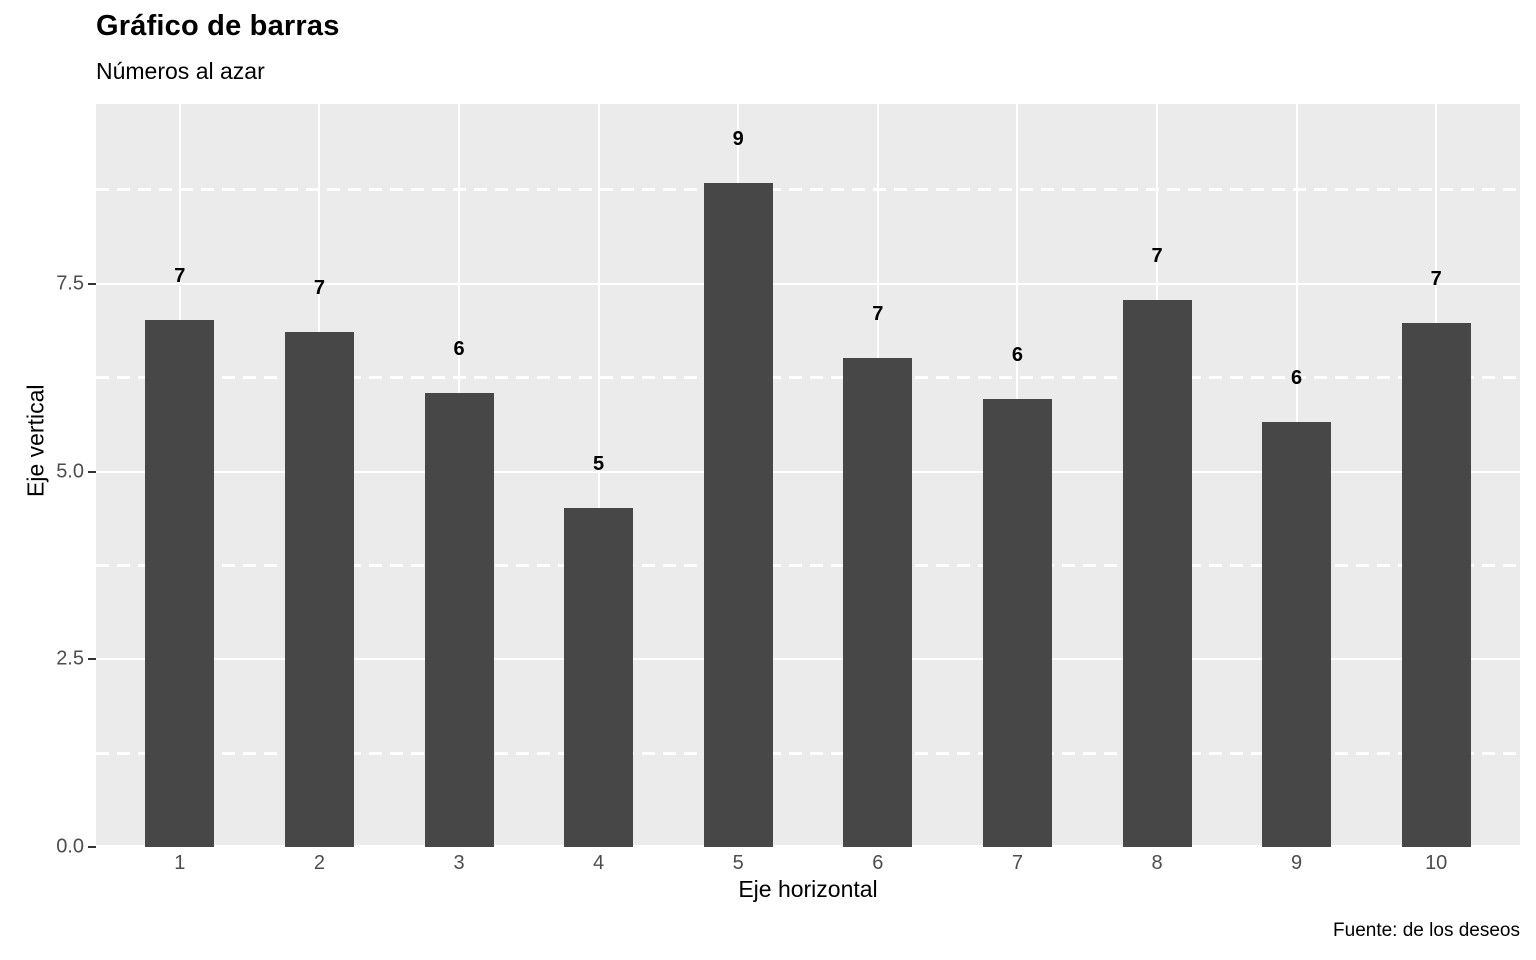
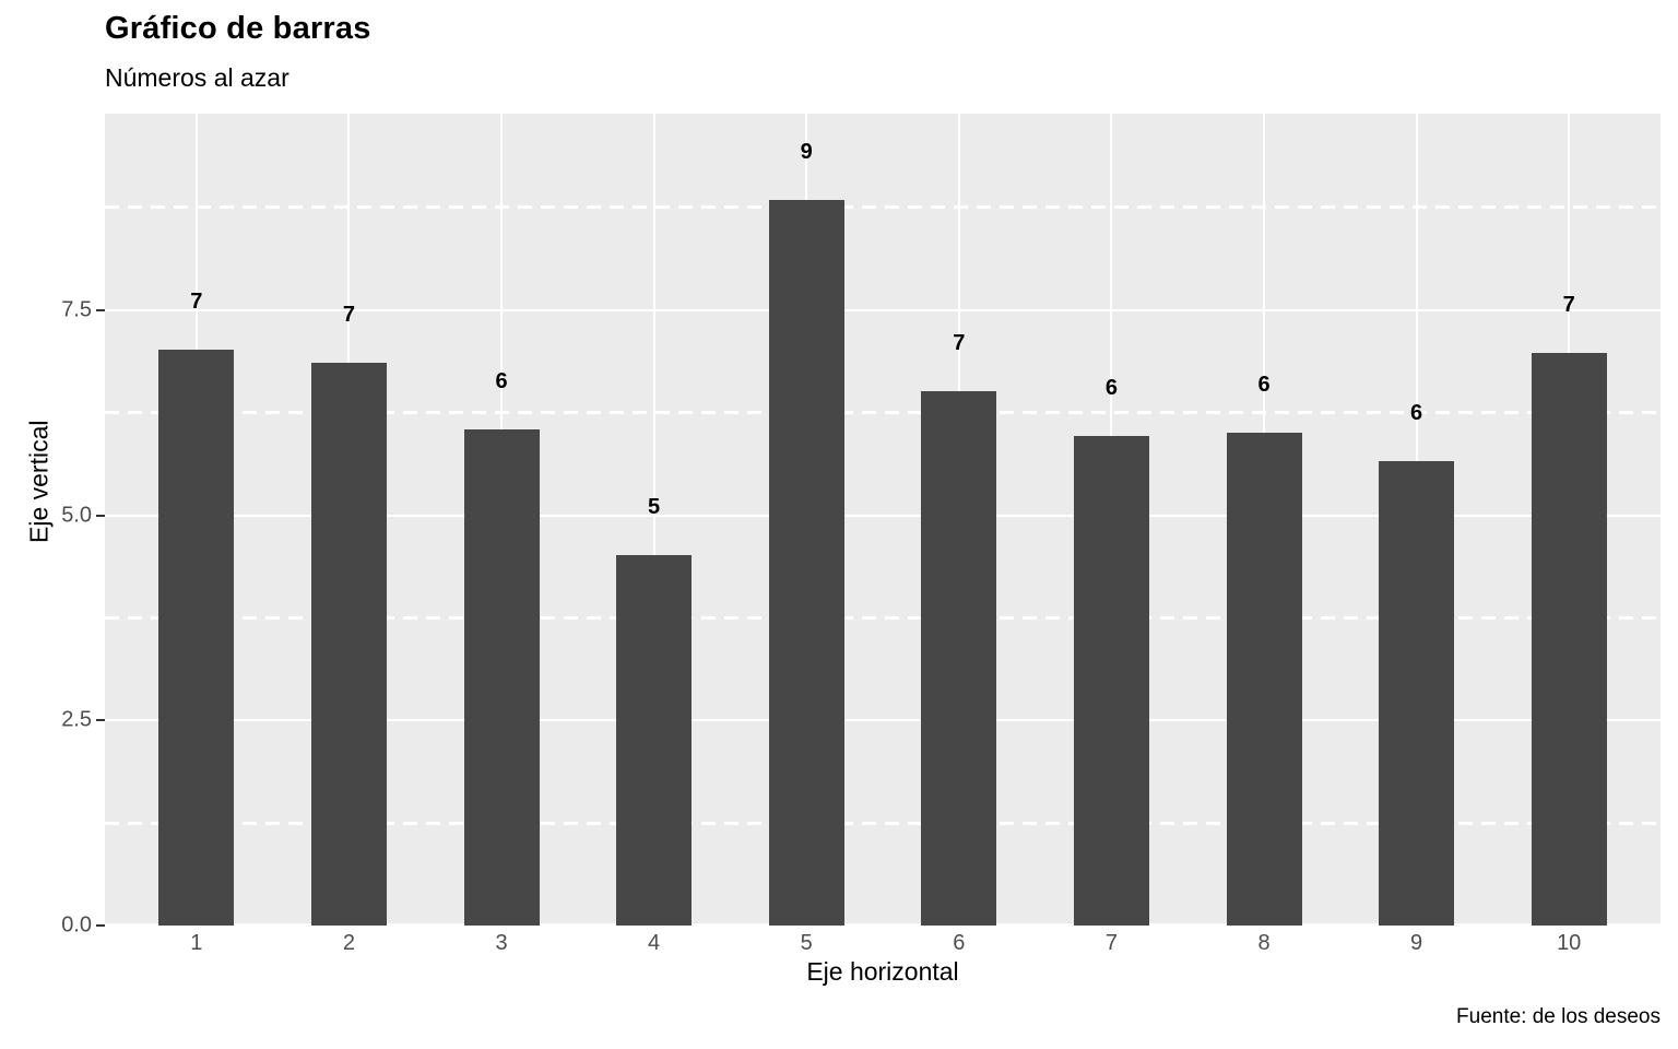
8: 7 -> 6
